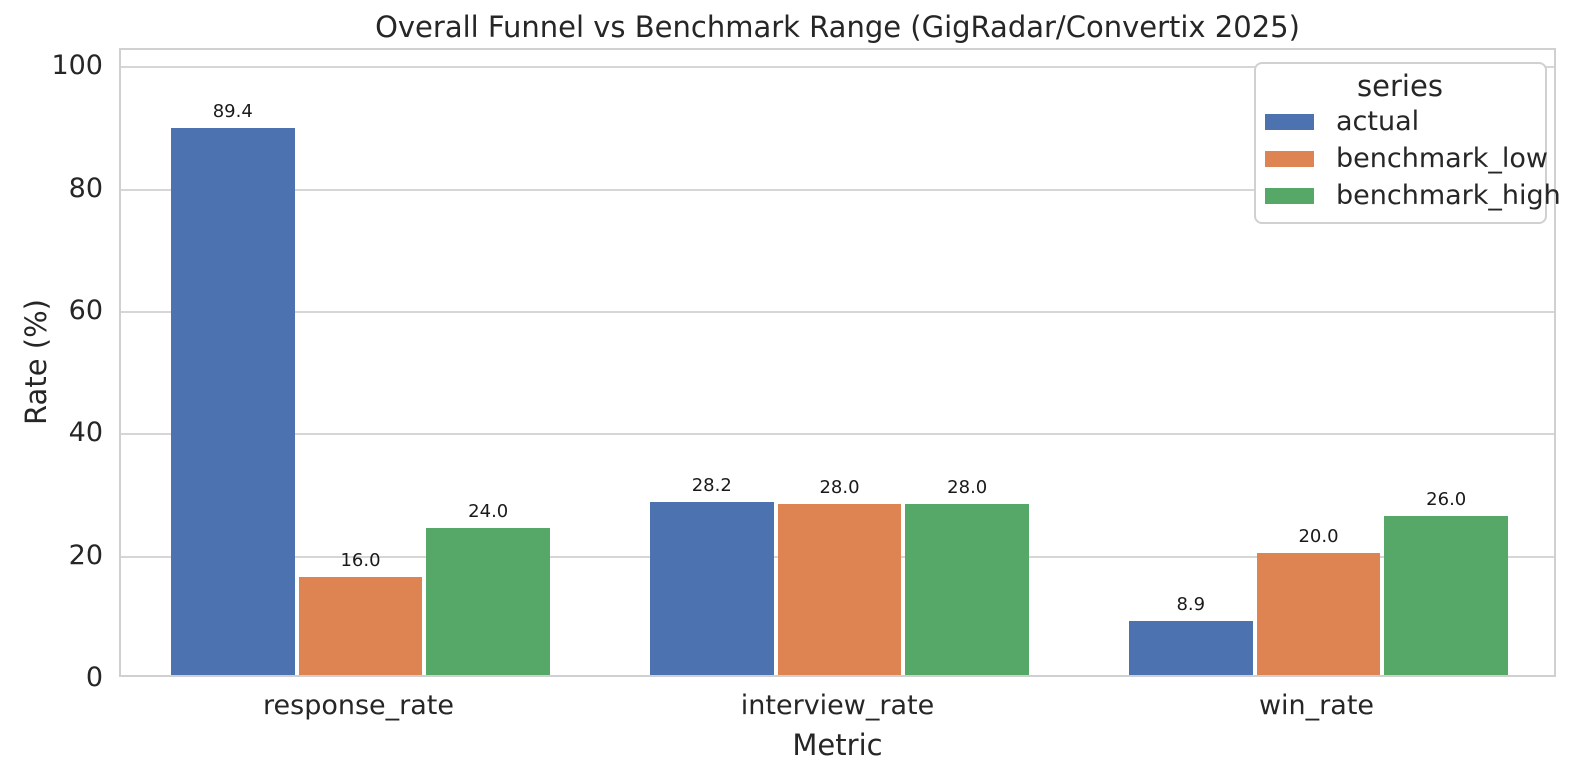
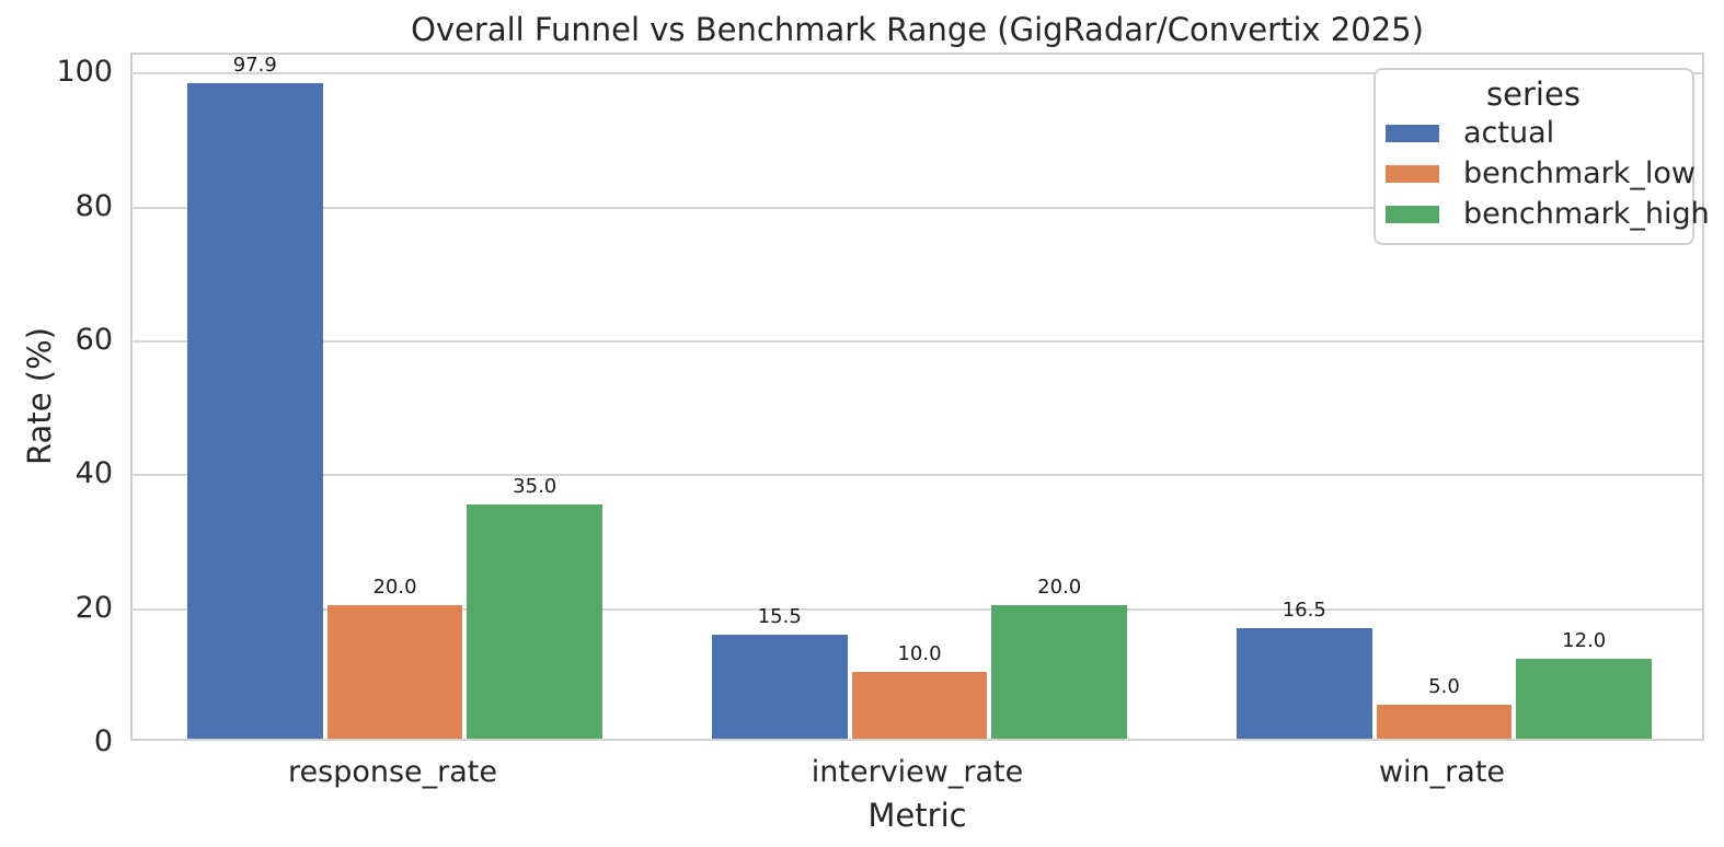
actual/response_rate: 89.4 -> 97.9
benchmark_low/response_rate: 16.0 -> 20.0
benchmark_high/response_rate: 24.0 -> 35.0
actual/interview_rate: 28.2 -> 15.5
benchmark_low/interview_rate: 28.0 -> 10.0
benchmark_high/interview_rate: 28.0 -> 20.0
actual/win_rate: 8.9 -> 16.5
benchmark_low/win_rate: 20.0 -> 5.0
benchmark_high/win_rate: 26.0 -> 12.0
